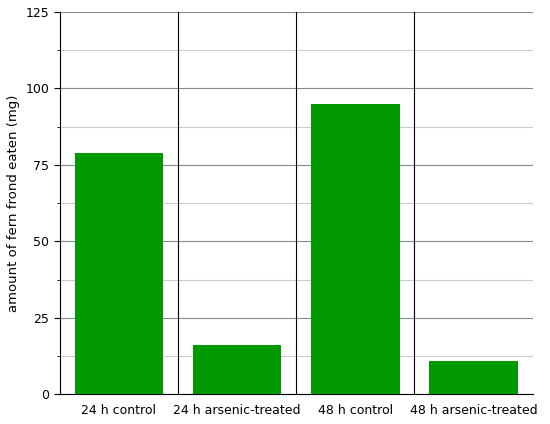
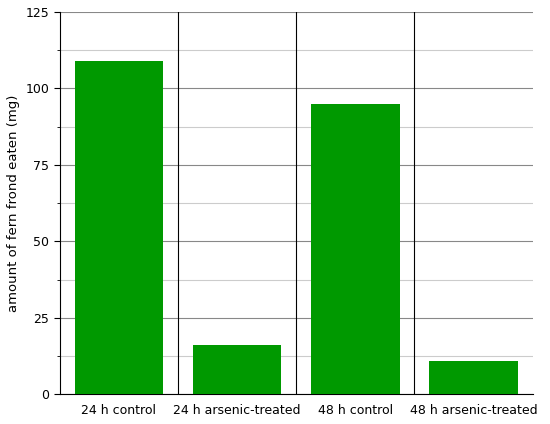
24 h control: 79 -> 109
